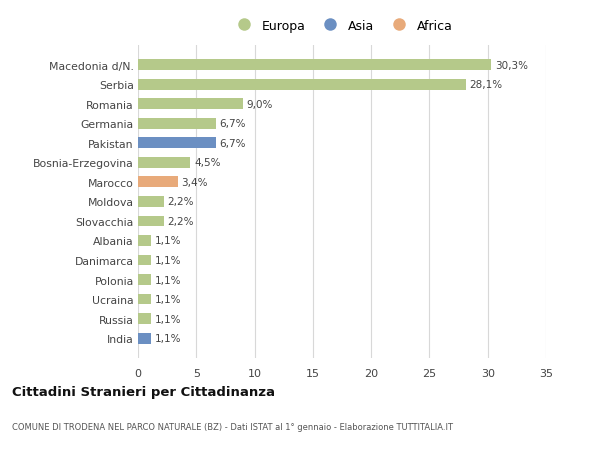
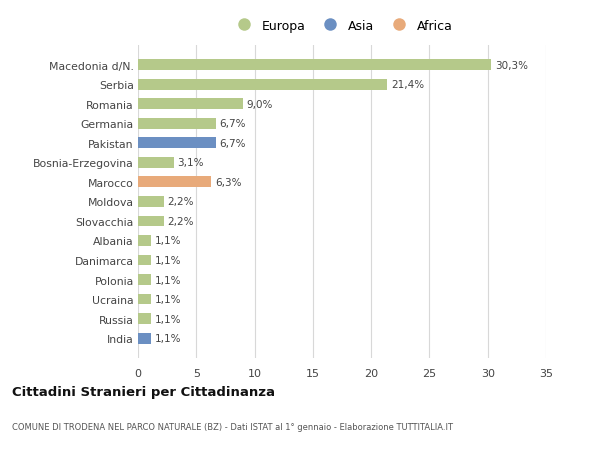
Serbia: 28,1% -> 21,4%
Bosnia-Erzegovina: 4,5% -> 3,1%
Marocco: 3,4% -> 6,3%
